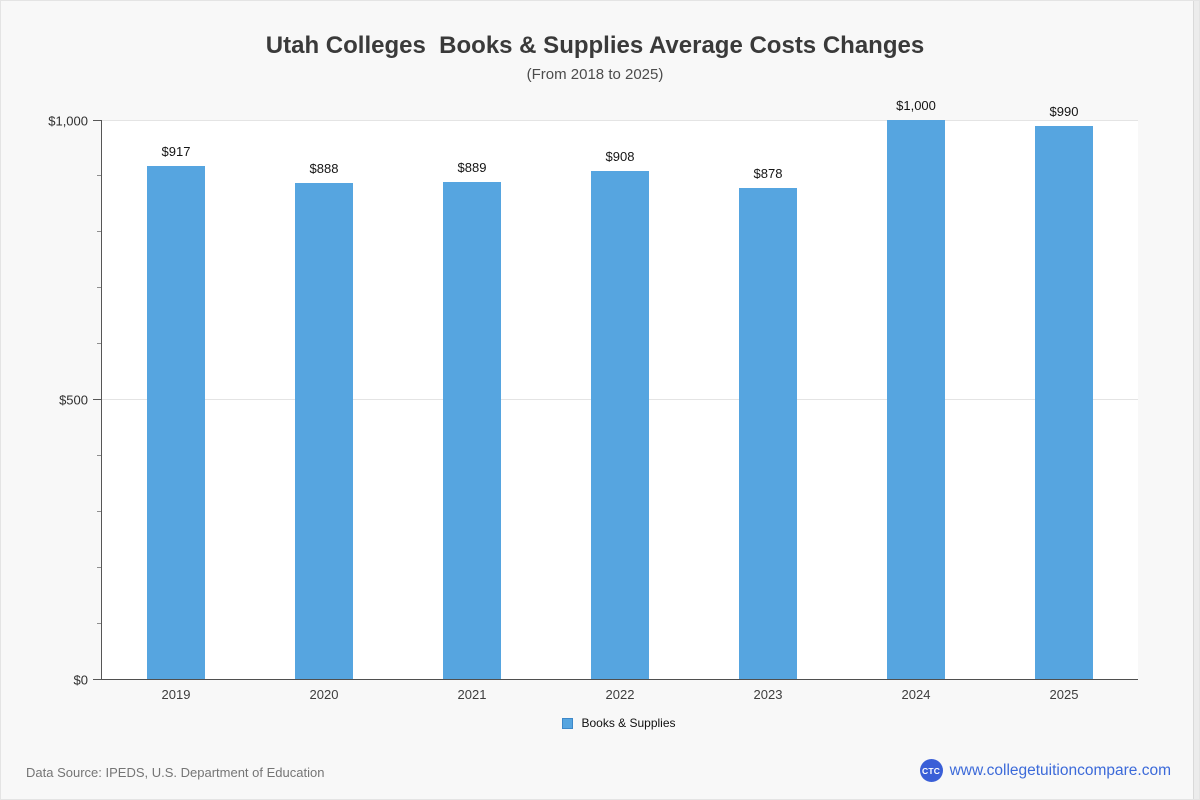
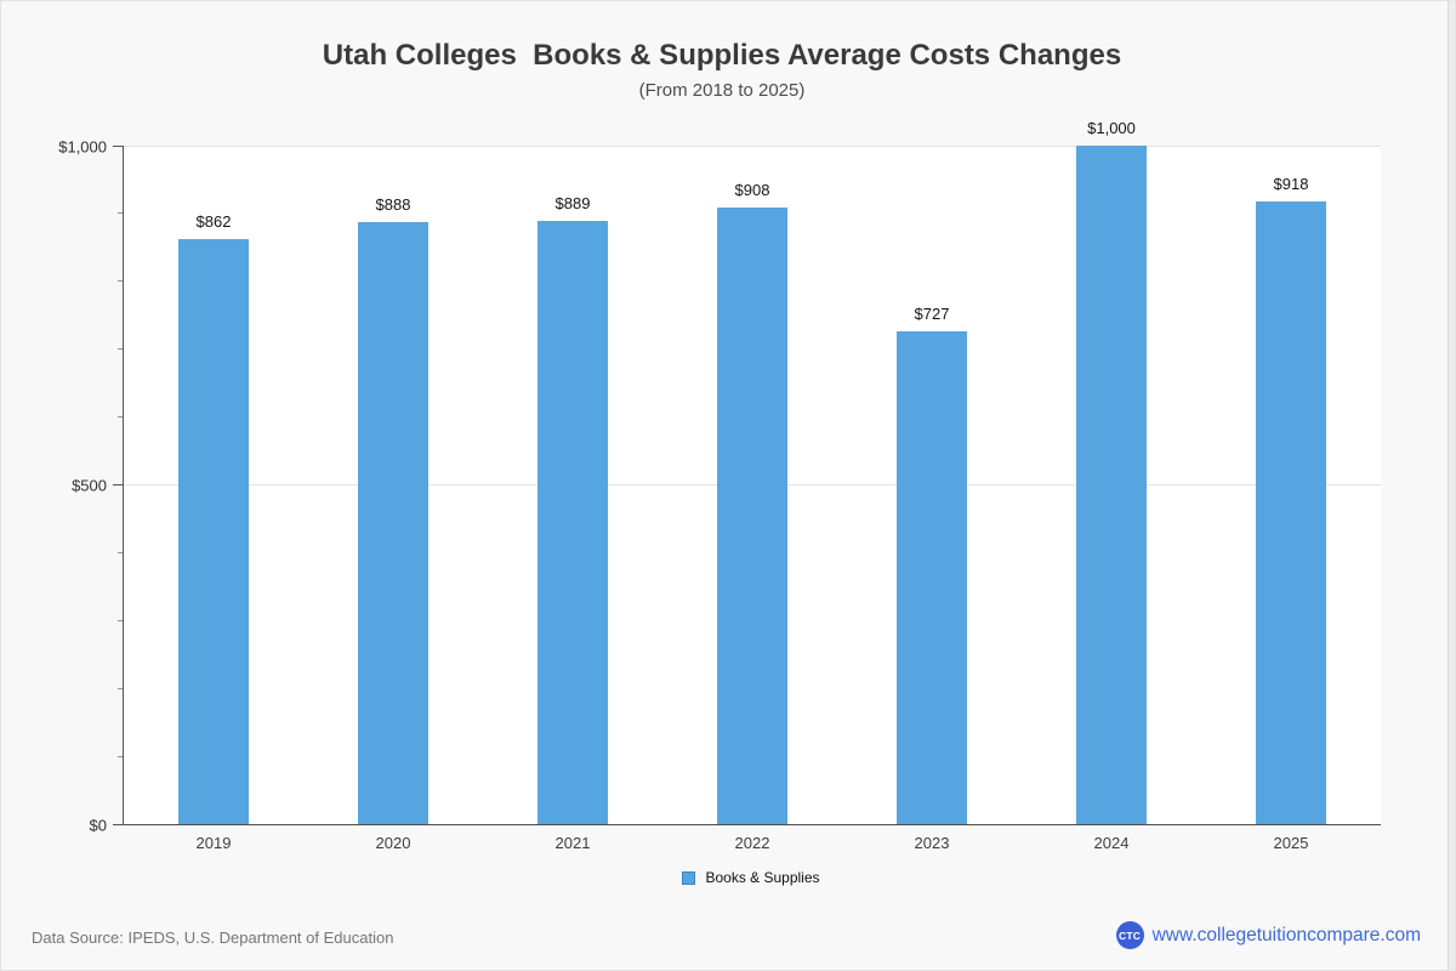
2019: $917 -> $862
2023: $878 -> $727
2025: $990 -> $918
